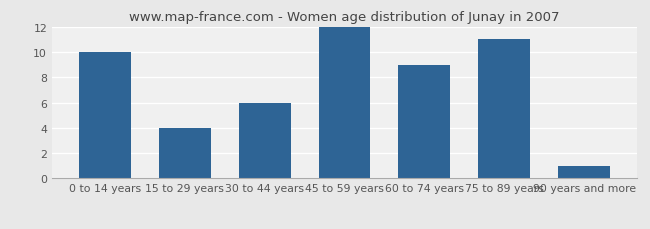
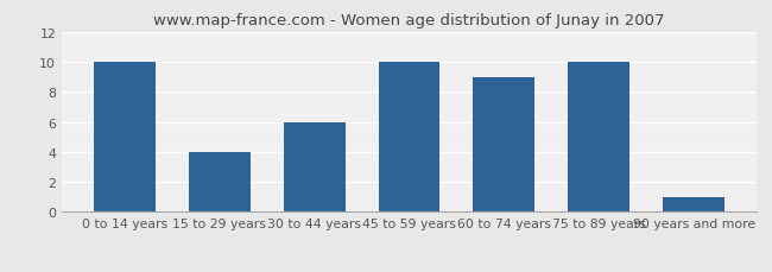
45 to 59 years: 12 -> 10
75 to 89 years: 11 -> 10
